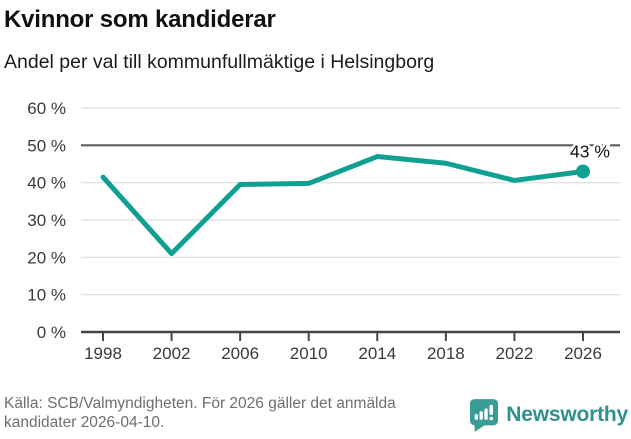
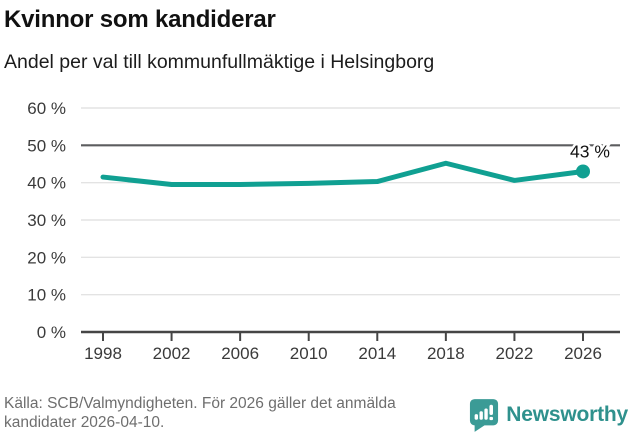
2002: 21% -> 40%
2014: 47% -> 40%
